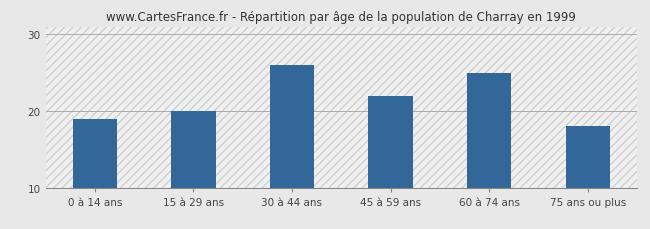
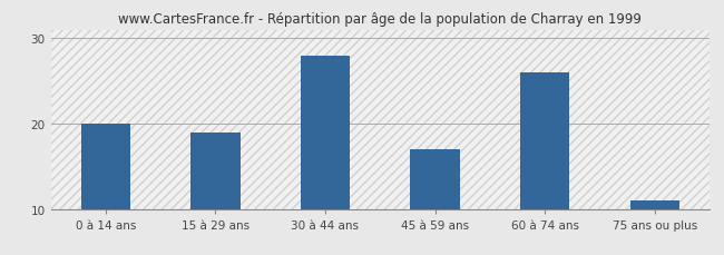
0 à 14 ans: 19 -> 20
15 à 29 ans: 20 -> 19
30 à 44 ans: 26 -> 28
45 à 59 ans: 22 -> 17
60 à 74 ans: 25 -> 26
75 ans ou plus: 18 -> 11
